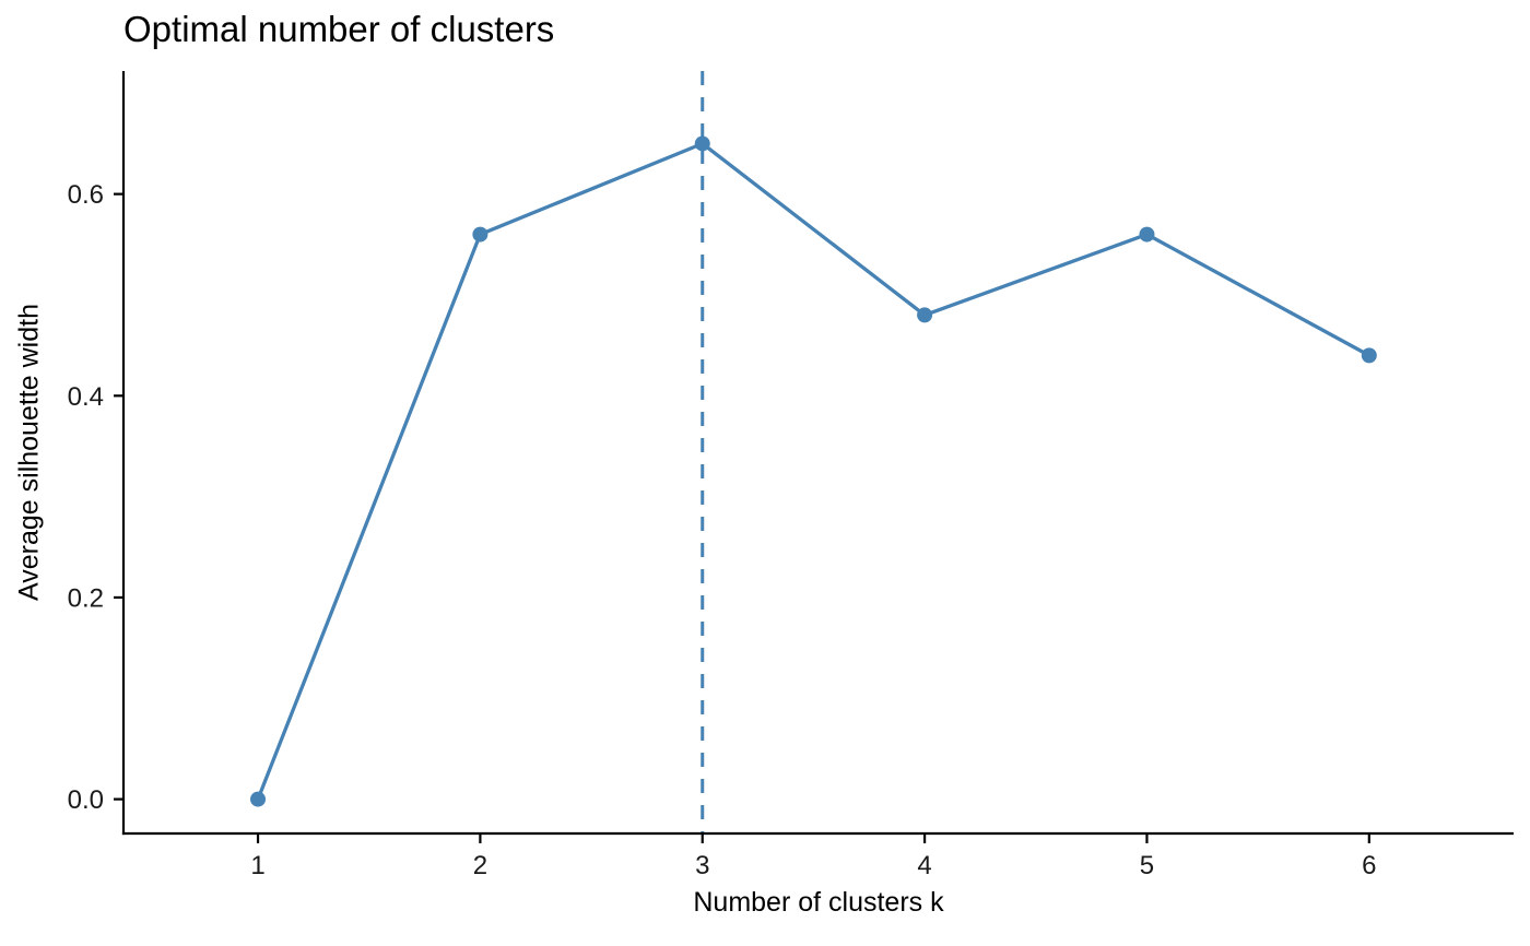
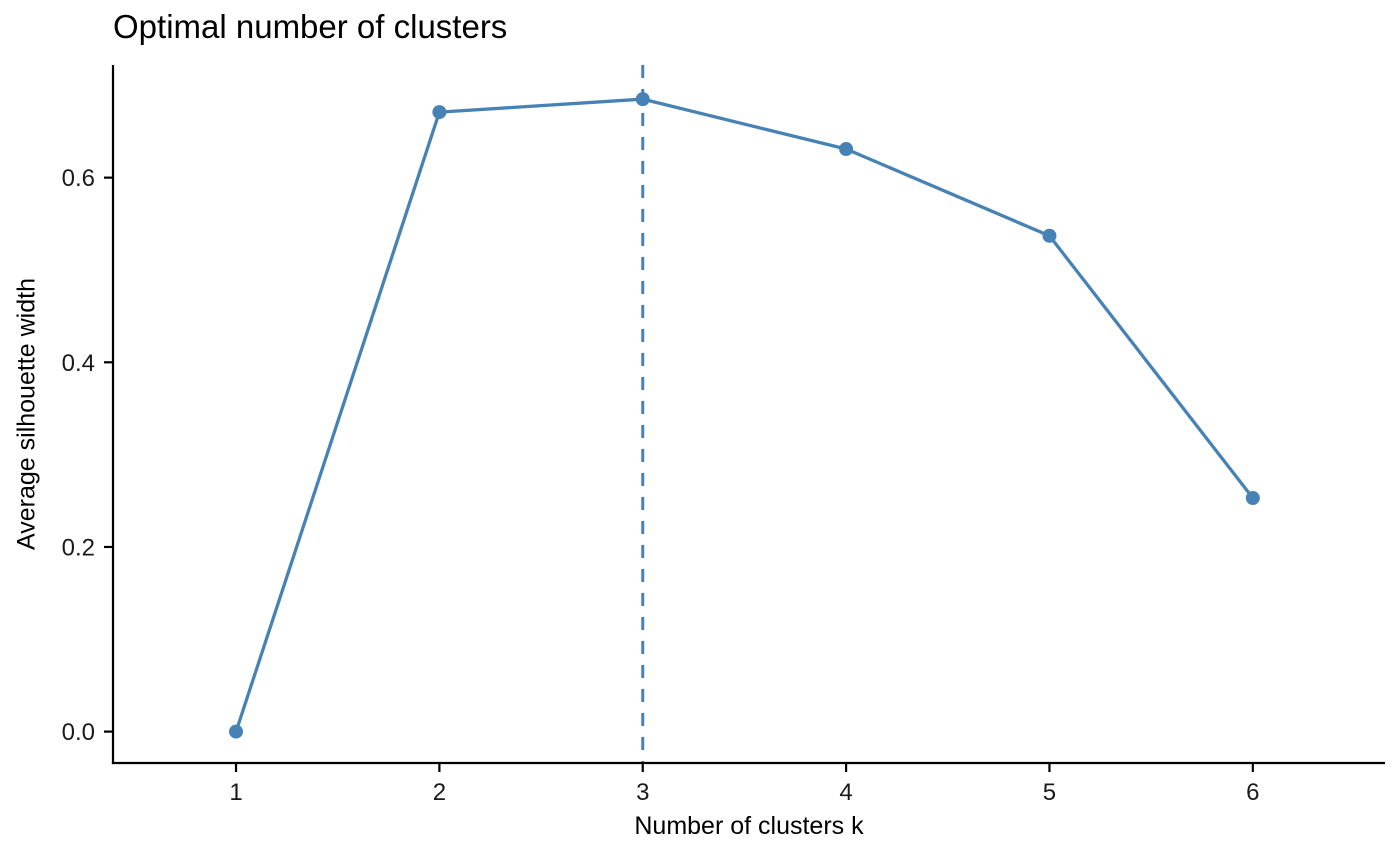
2: 0.56 -> 0.67
3: 0.65 -> 0.69
4: 0.48 -> 0.63
5: 0.56 -> 0.54
6: 0.44 -> 0.25
